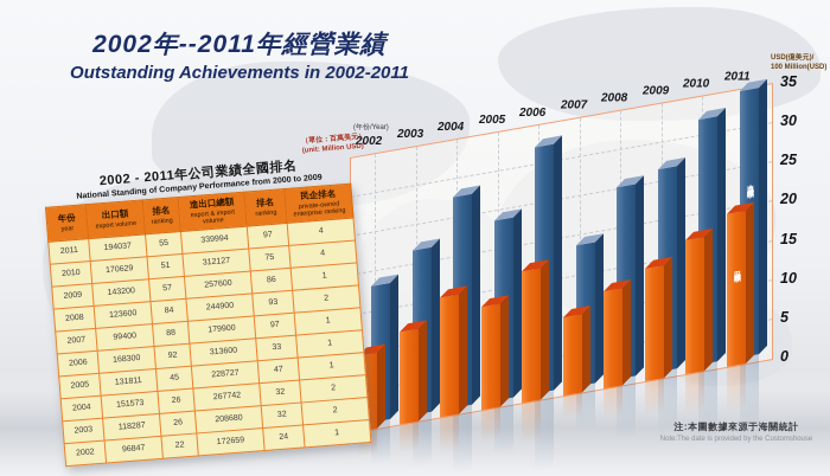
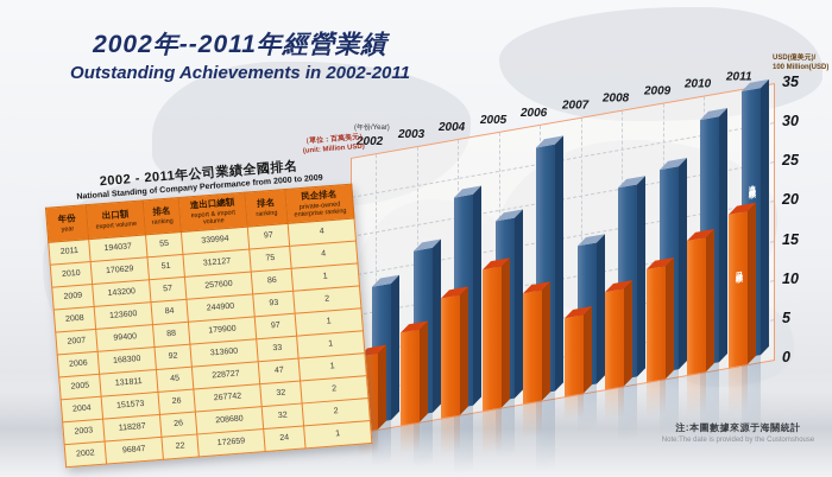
出口總額/2005: 13 -> 18
出口總額/2006: 17 -> 14
